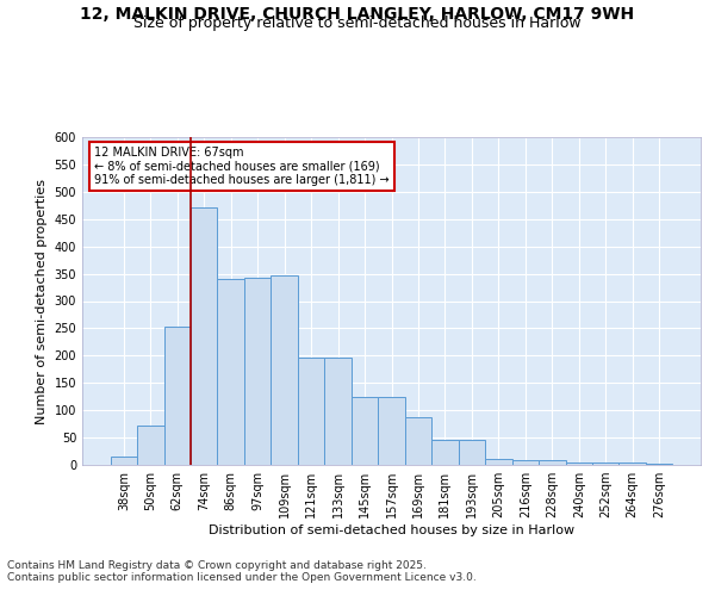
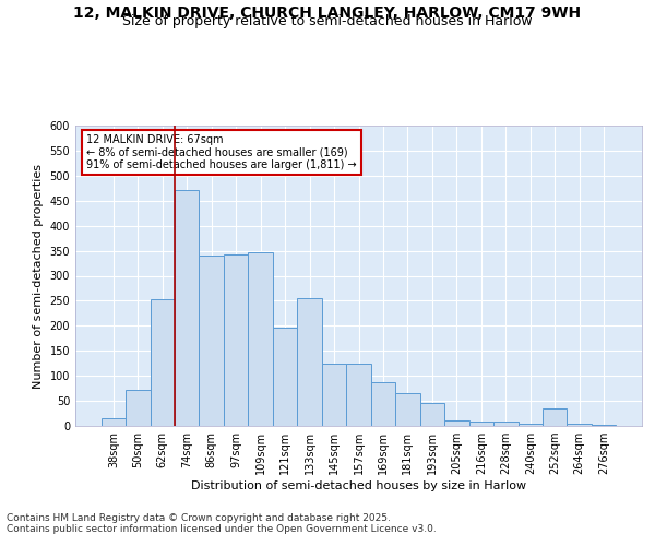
133sqm: 196 -> 255
181sqm: 46 -> 65
252sqm: 4 -> 35
